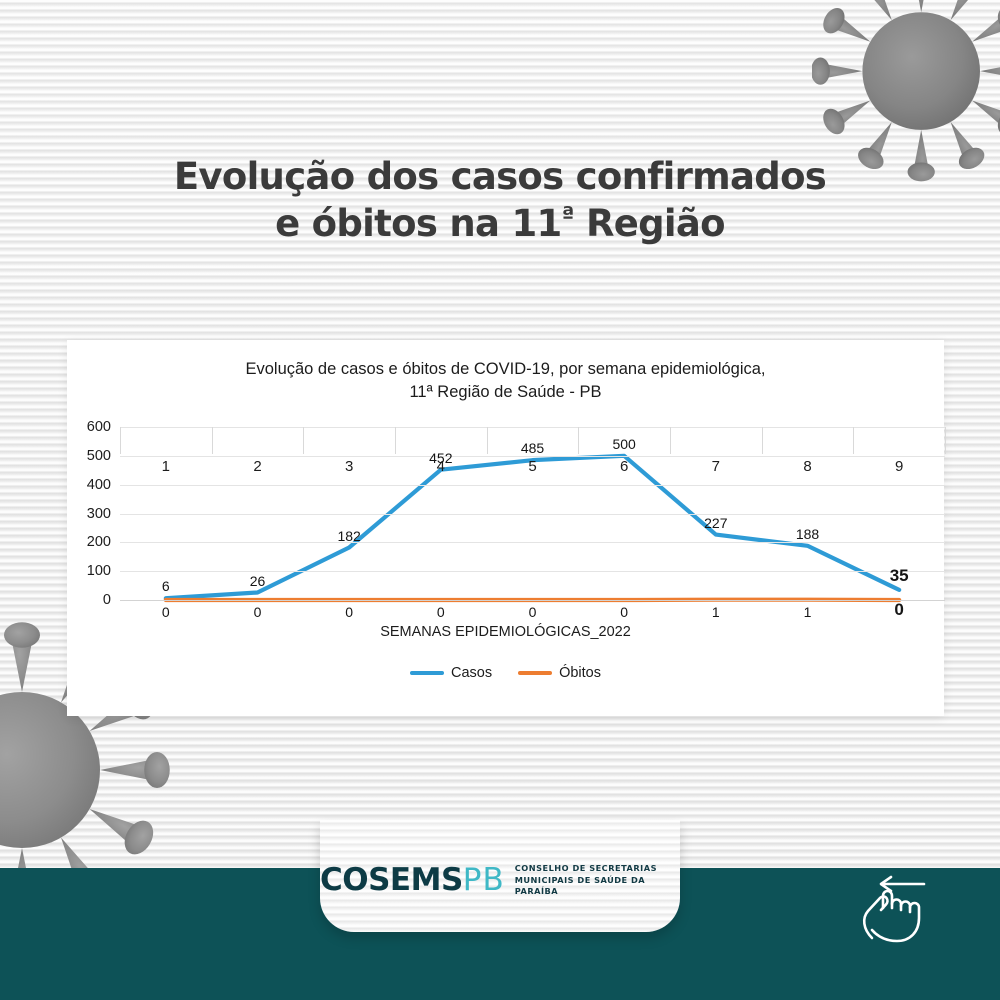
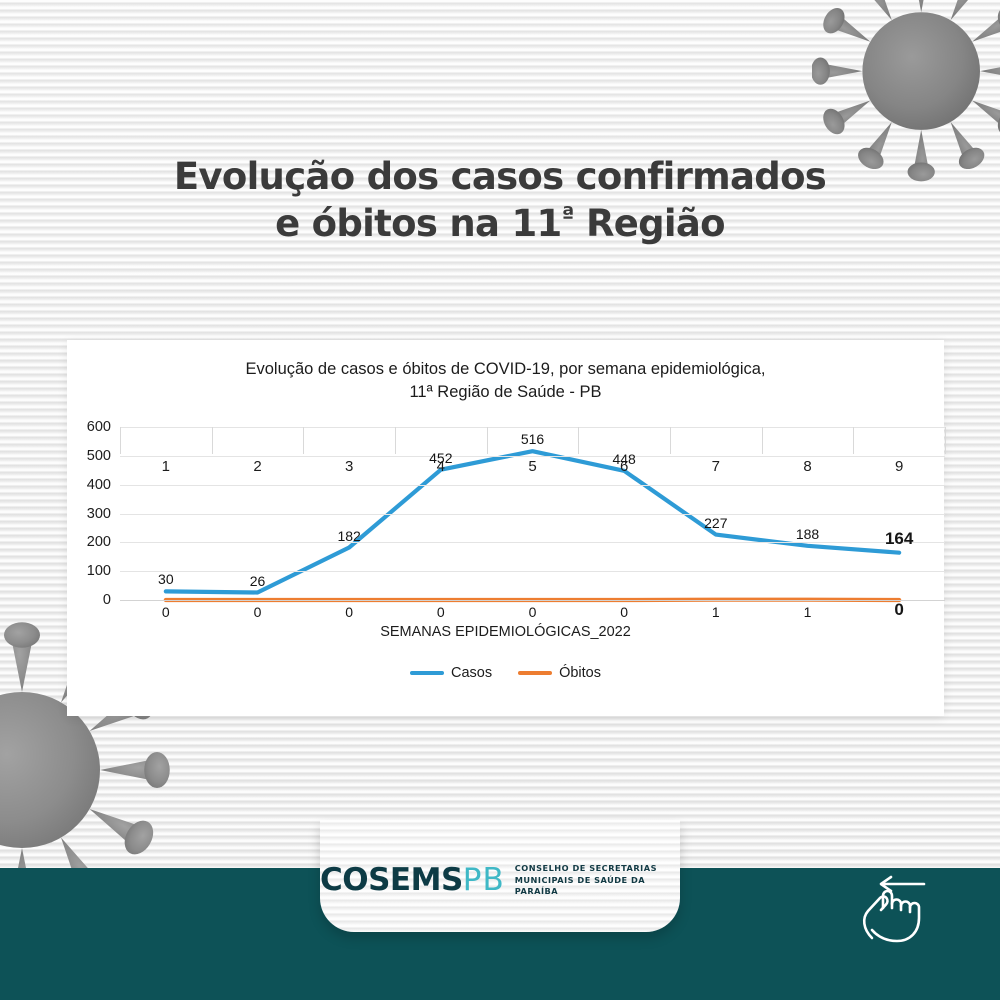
Casos/1: 6 -> 30
Casos/5: 485 -> 516
Casos/6: 500 -> 448
Casos/9: 35 -> 164
